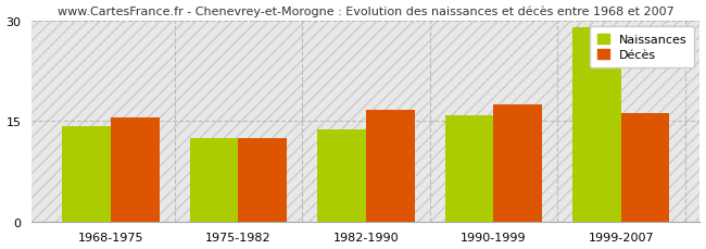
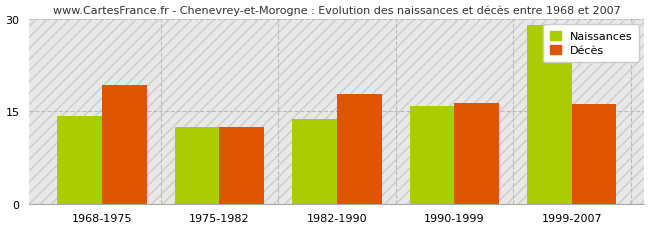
Décès/1968-1975: 15.5 -> 19.2
Décès/1982-1990: 16.6 -> 17.8
Décès/1990-1999: 17.5 -> 16.4
